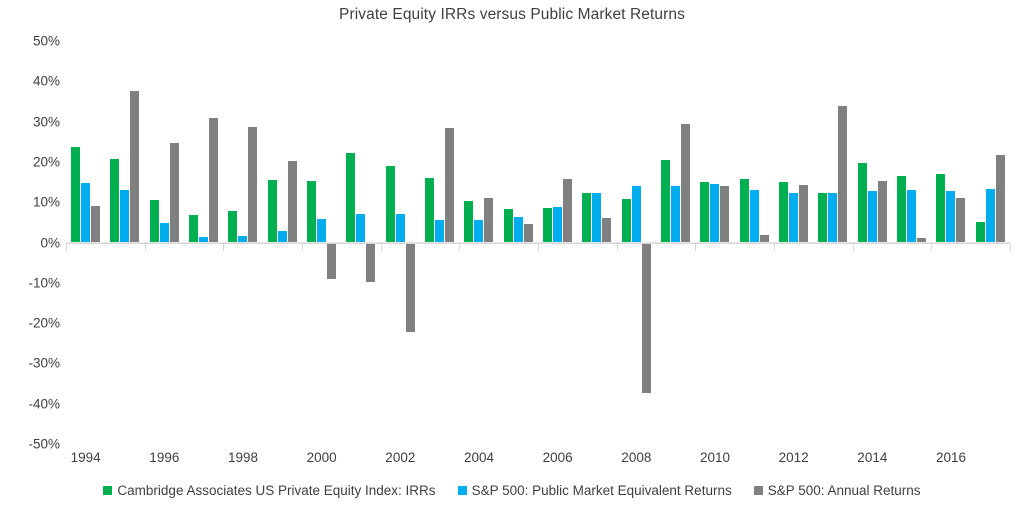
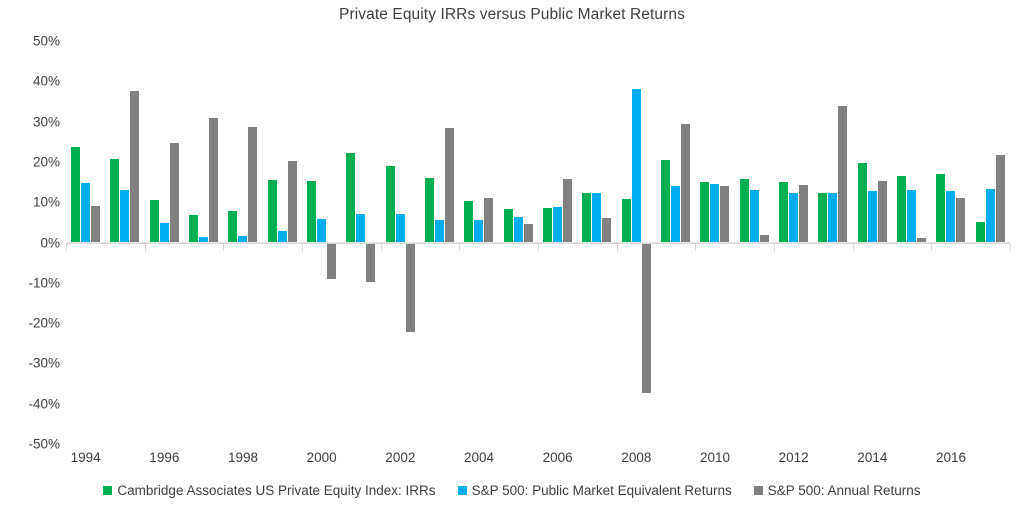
S&P 500: Public Market Equivalent Returns/2008: 14% -> 38%
